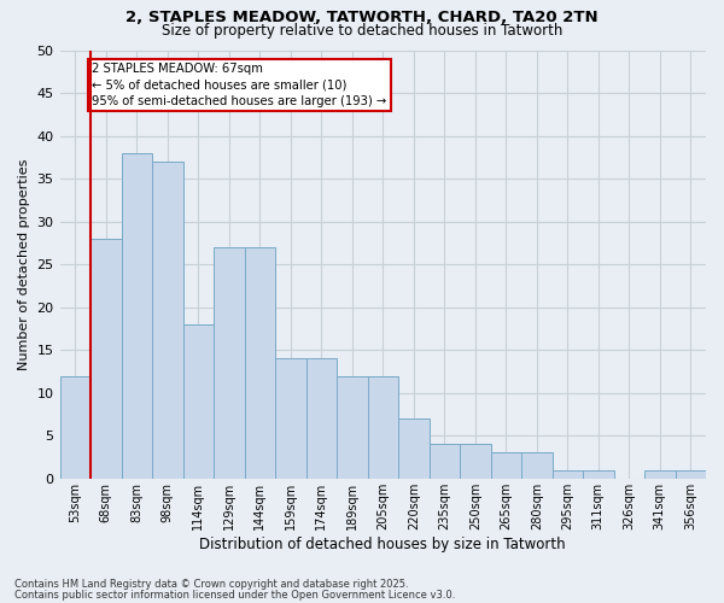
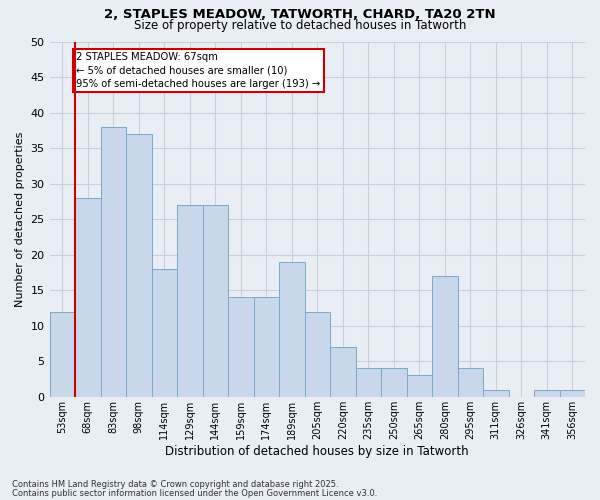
189sqm: 12 -> 19
280sqm: 3 -> 17
295sqm: 1 -> 4
